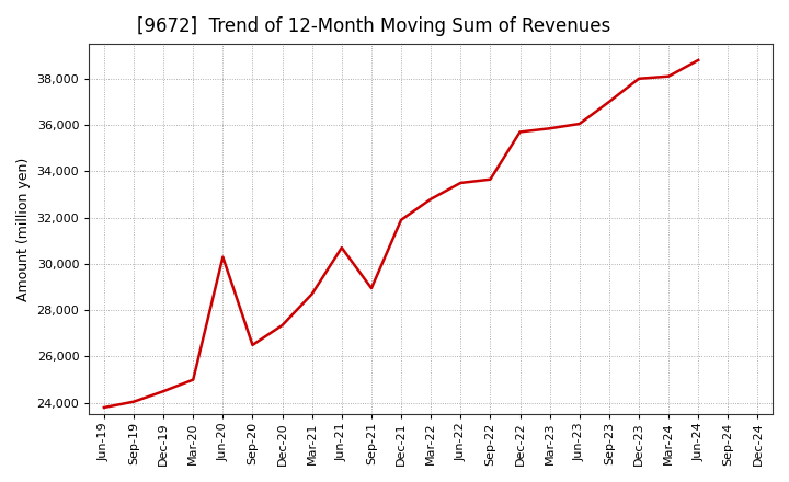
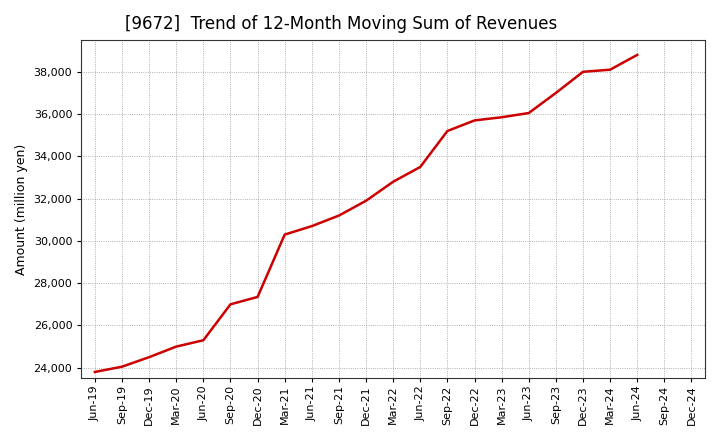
Jun-20: 30,300 -> 25,300
Sep-20: 26,500 -> 27,000
Mar-21: 28,700 -> 30,300
Sep-21: 28,950 -> 31,200
Sep-22: 33,650 -> 35,200
